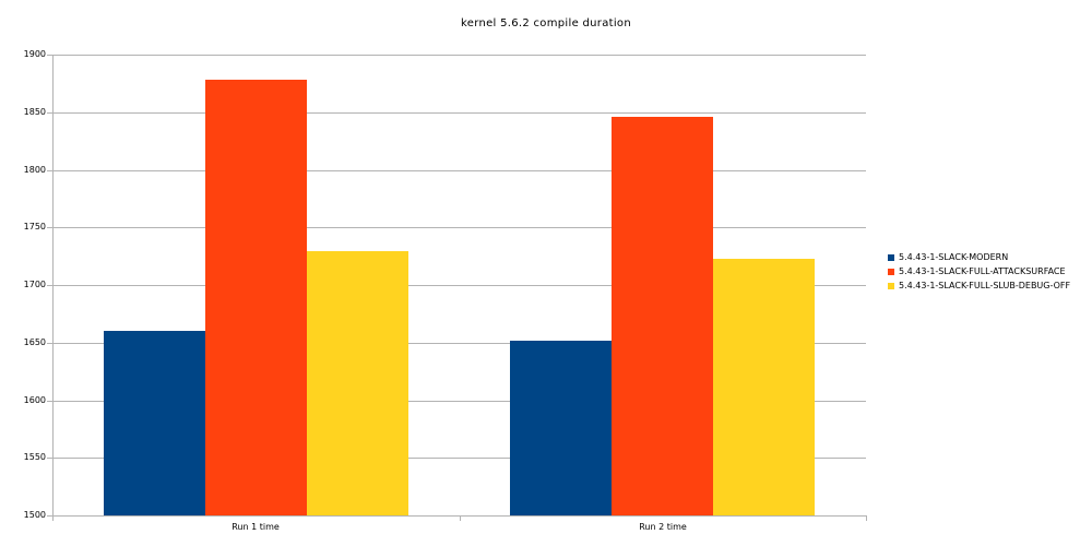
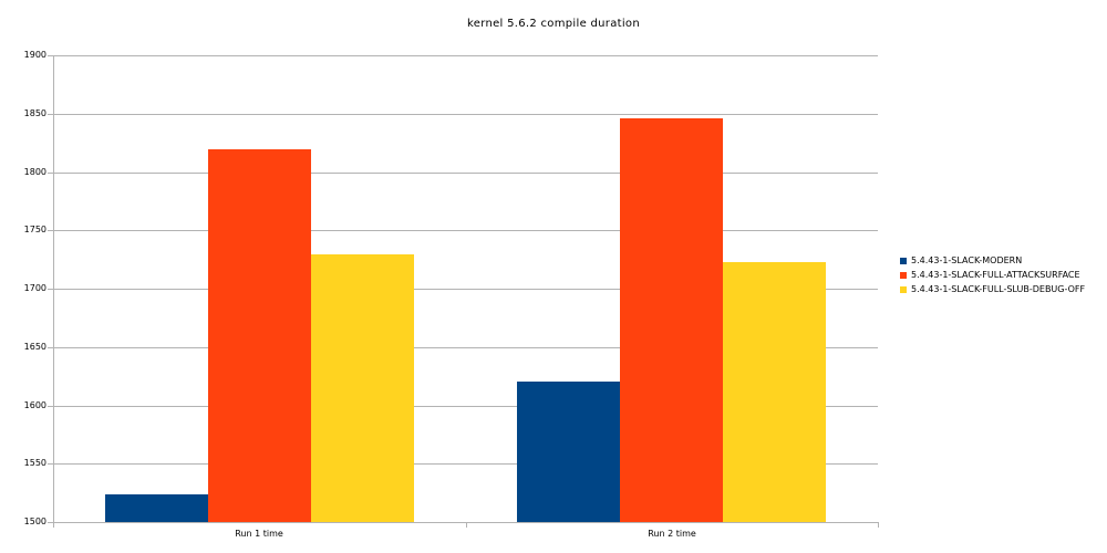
5.4.43-1-SLACK-MODERN/Run 1 time: 1660 -> 1524
5.4.43-1-SLACK-FULL-ATTACKSURFACE/Run 1 time: 1878 -> 1819
5.4.43-1-SLACK-MODERN/Run 2 time: 1652 -> 1620
